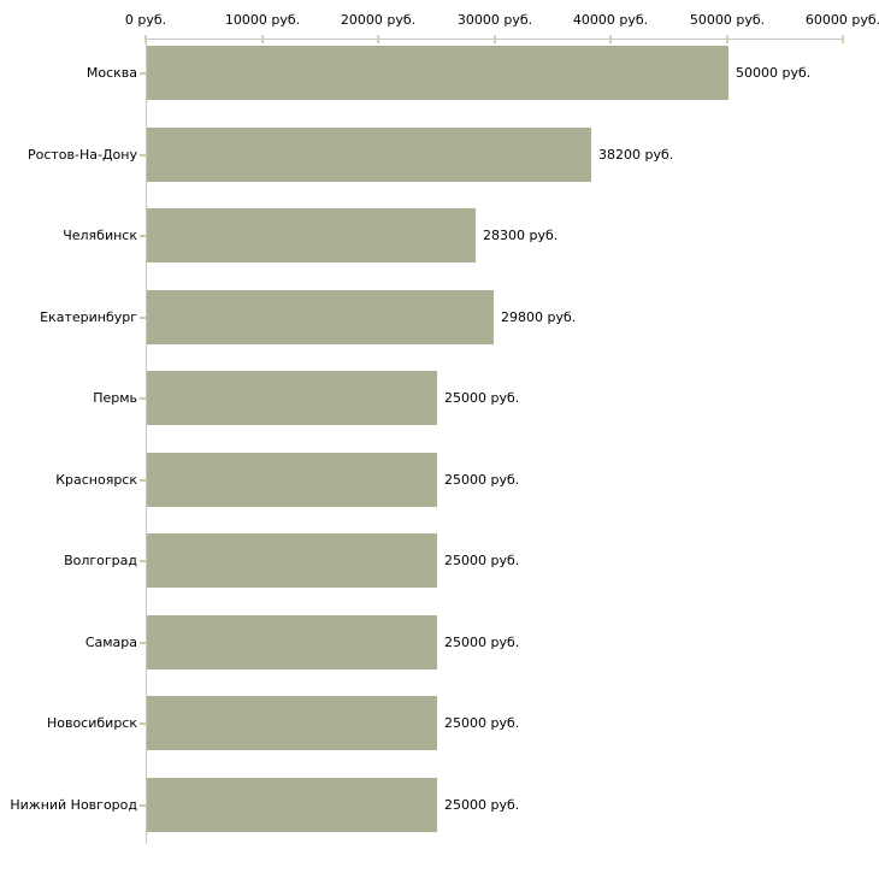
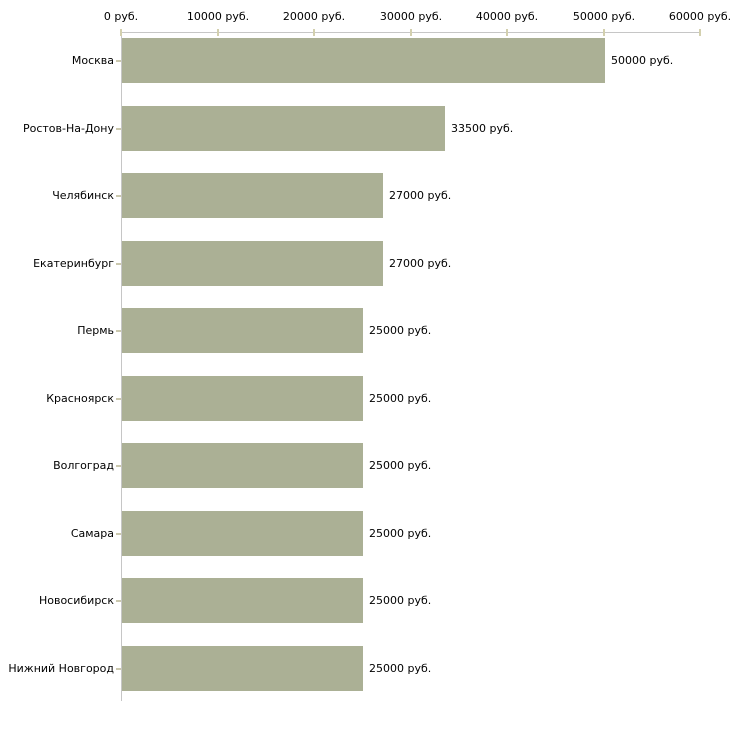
Ростов-На-Дону: 38200 -> 33500
Челябинск: 28300 -> 27000
Екатеринбург: 29800 -> 27000
